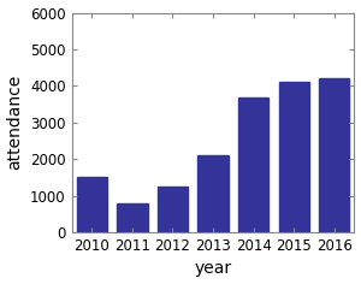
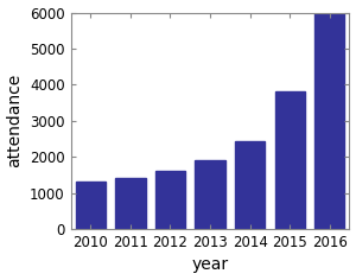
2010: 1500 -> 1300
2011: 800 -> 1400
2012: 1250 -> 1600
2013: 2100 -> 1900
2014: 3700 -> 2450
2015: 4100 -> 3800
2016: 4200 -> 6000
